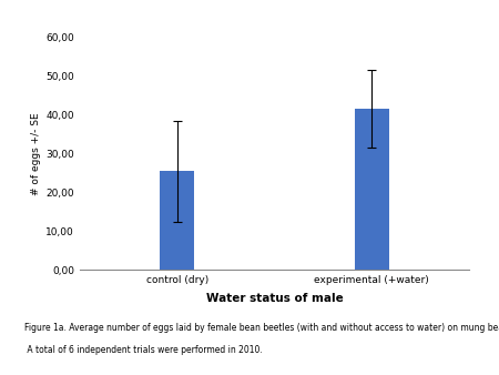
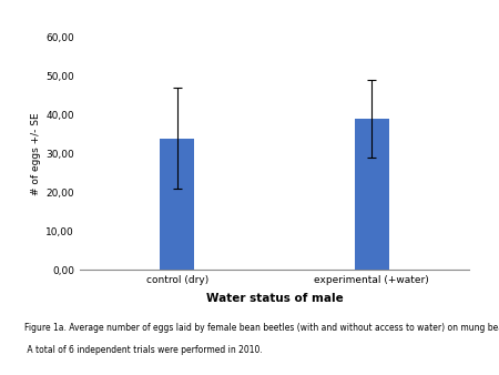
control (dry): 25,5 -> 34,0
experimental (+water): 41,5 -> 39,0
